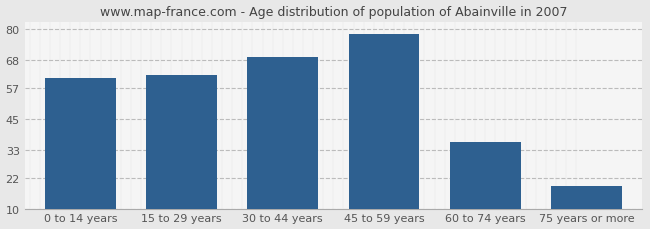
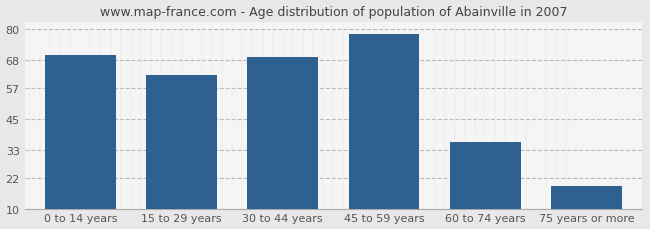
0 to 14 years: 61 -> 70
